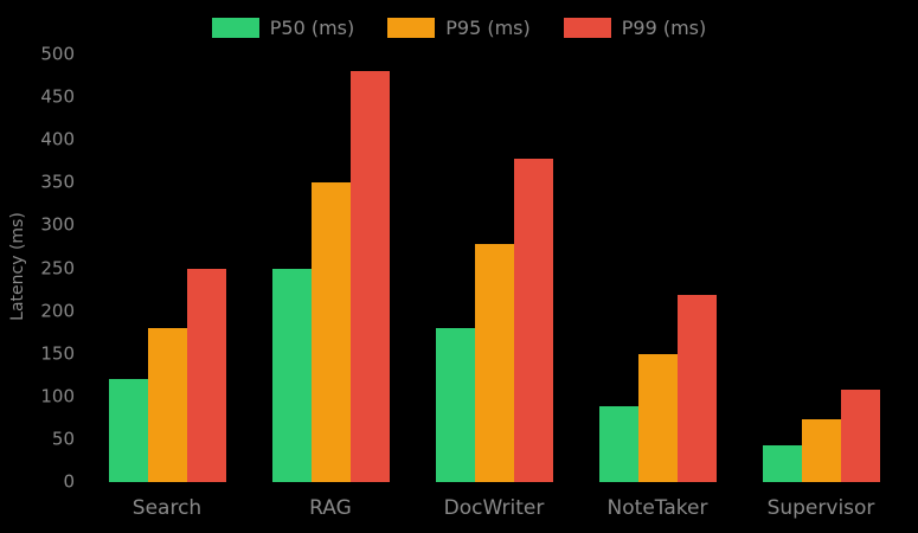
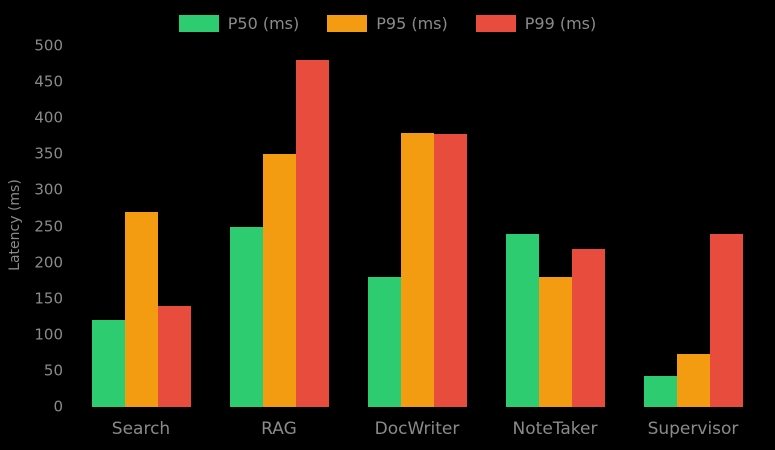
P95 (ms)/Search: 180 -> 270
P99 (ms)/Search: 250 -> 140
P95 (ms)/DocWriter: 280 -> 380
P50 (ms)/NoteTaker: 90 -> 240
P95 (ms)/NoteTaker: 150 -> 180
P99 (ms)/Supervisor: 110 -> 240
